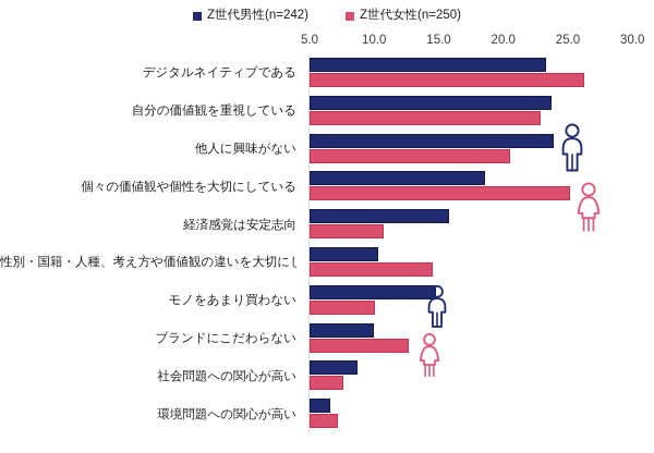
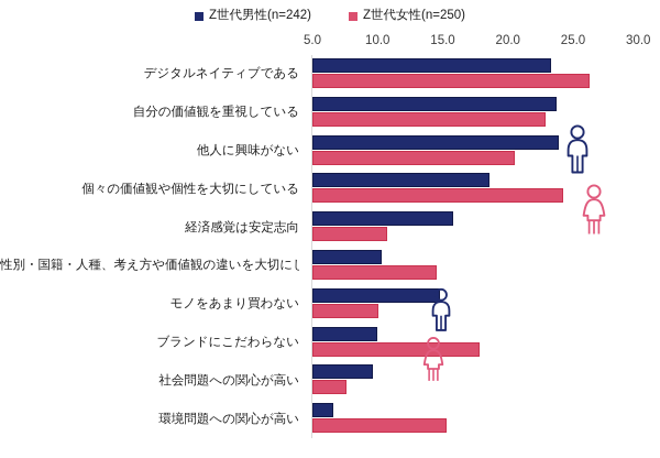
Z世代女性(n=250)/個々の価値観や個性を大切にしている: 25.2 -> 24.2
Z世代女性(n=250)/ブランドにこだわらない: 12.7 -> 17.8
Z世代男性(n=242)/社会問題への関心が高い: 8.7 -> 9.6
Z世代女性(n=250)/環境問題への関心が高い: 7.2 -> 15.3
